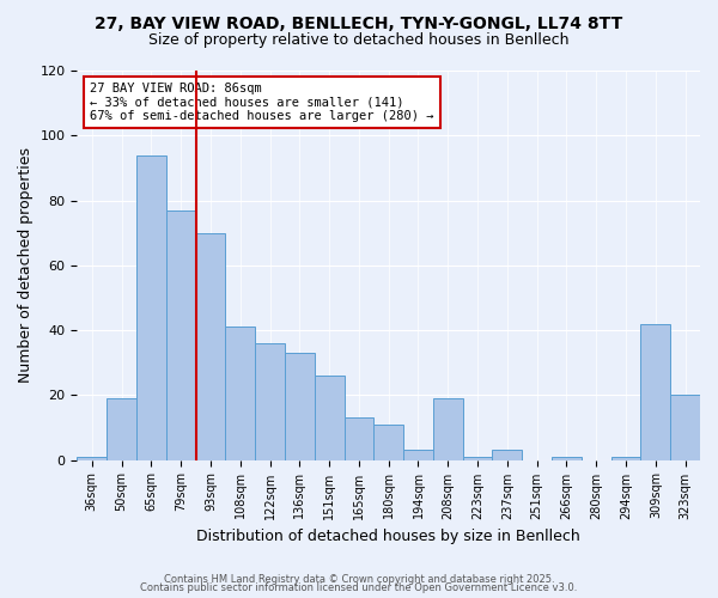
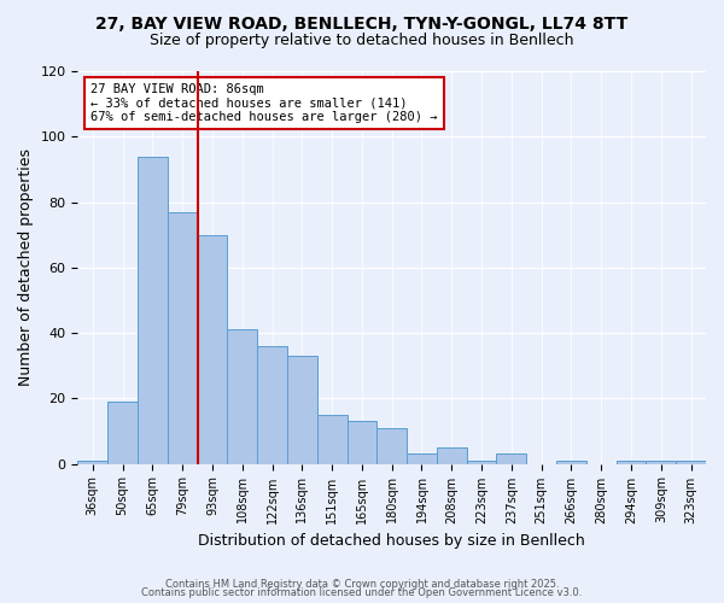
151sqm: 26 -> 15
208sqm: 19 -> 5
309sqm: 42 -> 1
323sqm: 20 -> 1
